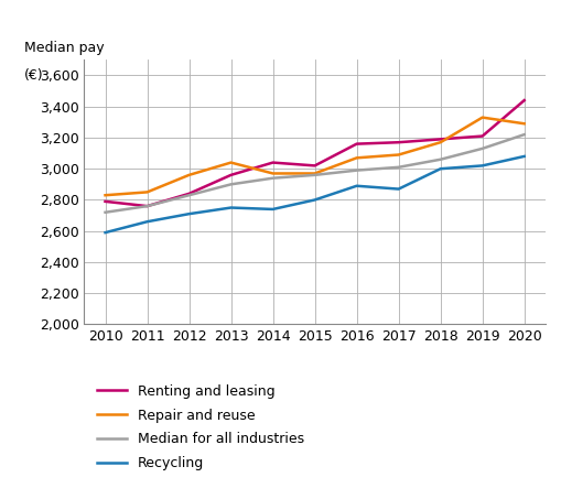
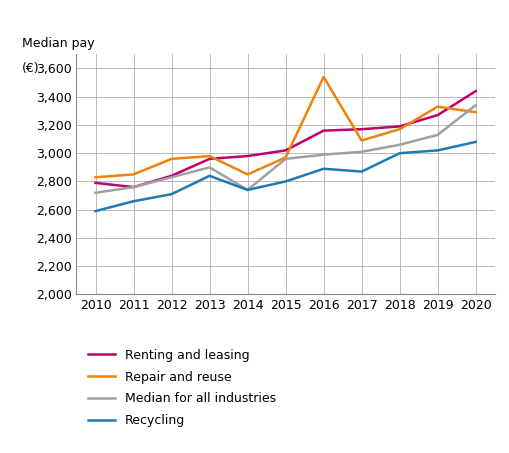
Repair and reuse/2013: 3,040 -> 2,980
Recycling/2013: 2,750 -> 2,840
Renting and leasing/2014: 3,040 -> 2,980
Repair and reuse/2014: 2,970 -> 2,850
Median for all industries/2014: 2,940 -> 2,740
Repair and reuse/2016: 3,070 -> 3,540
Renting and leasing/2019: 3,210 -> 3,270
Median for all industries/2020: 3,220 -> 3,340
